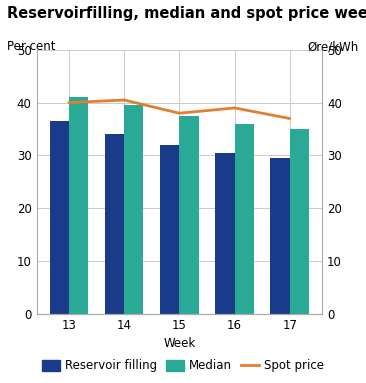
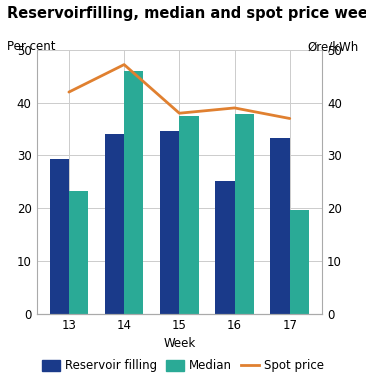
Reservoir filling/13: 36.5 -> 29.4
Spot price/13: 40.0 -> 42.0
Median/13: 41.0 -> 23.2
Spot price/14: 40.5 -> 47.2
Median/14: 39.5 -> 46.0
Reservoir filling/15: 32.0 -> 34.6
Reservoir filling/16: 30.5 -> 25.2
Median/16: 36.0 -> 37.8
Reservoir filling/17: 29.5 -> 33.4
Median/17: 35.0 -> 19.6
